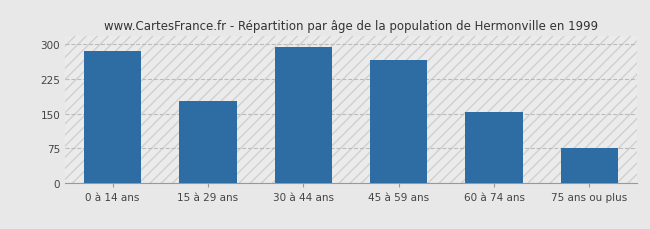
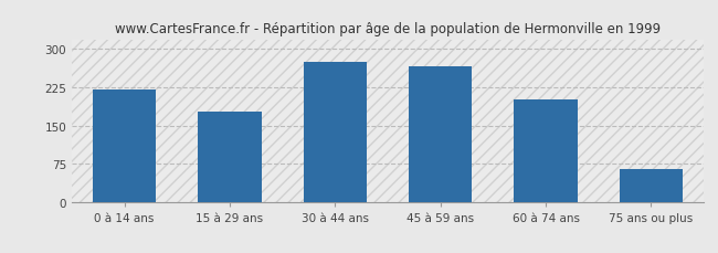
0 à 14 ans: 285 -> 220
30 à 44 ans: 293 -> 275
60 à 74 ans: 153 -> 200
75 ans ou plus: 76 -> 65
